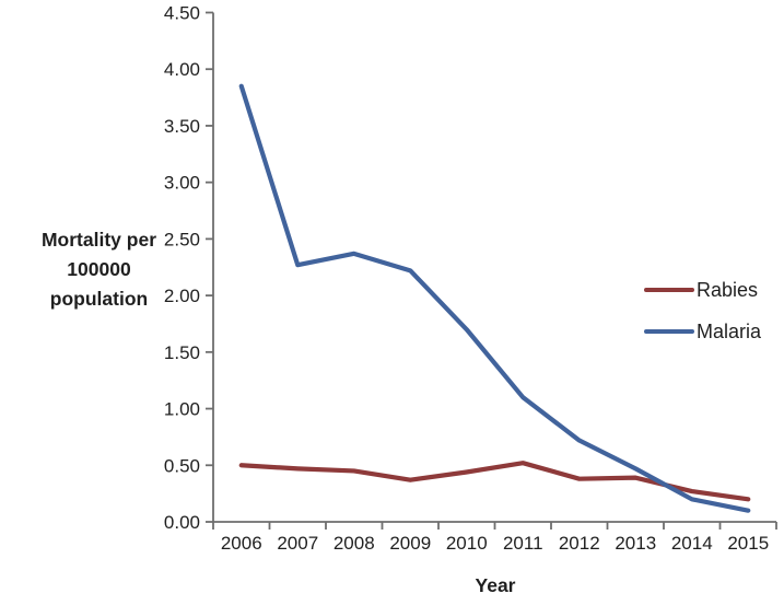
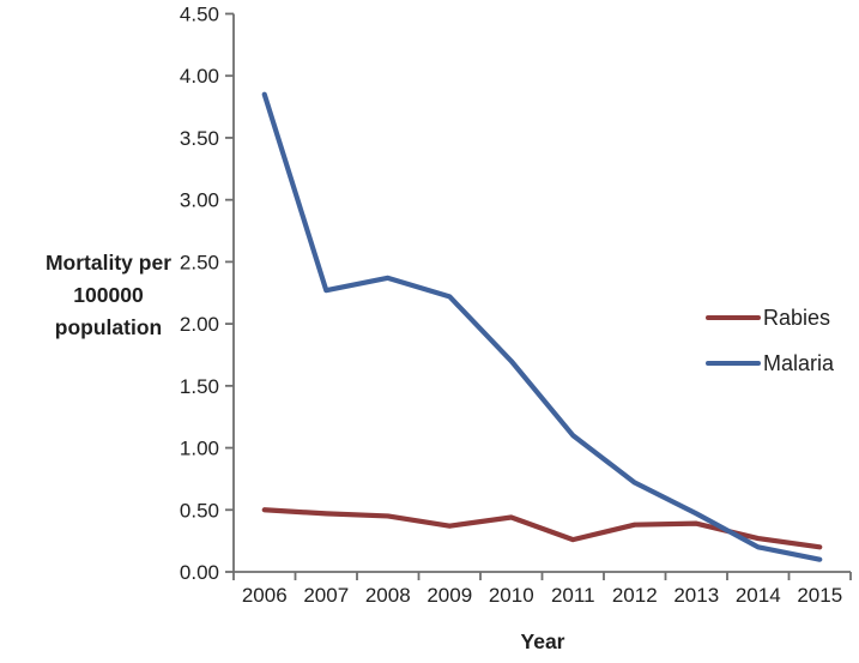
Rabies/2011: 0.52 -> 0.26
